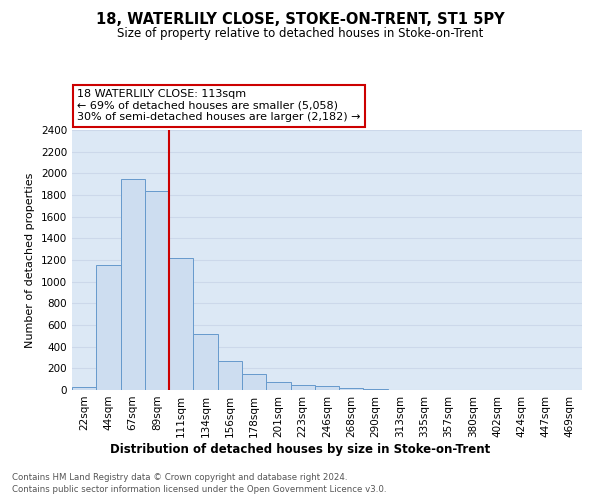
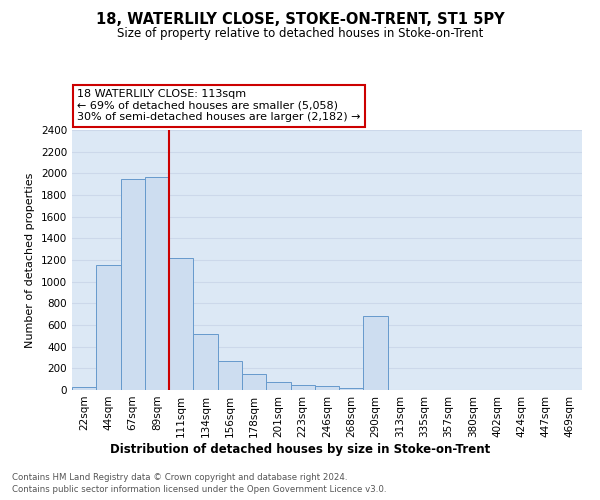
89sqm: 1840 -> 1970
290sqm: 0 -> 680
